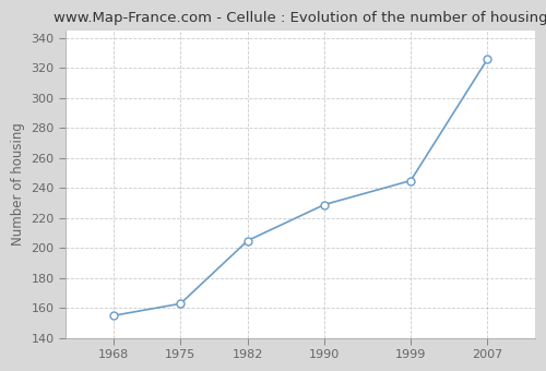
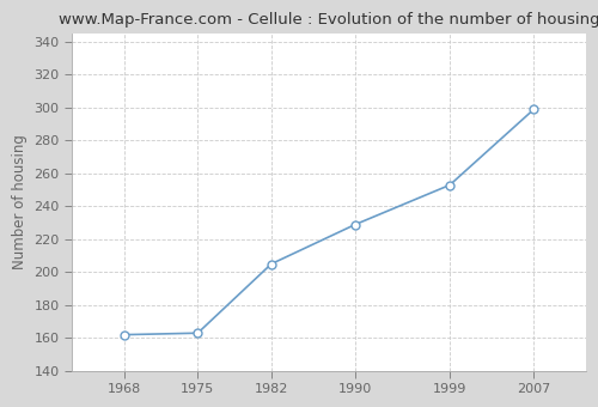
1968: 155 -> 162
1999: 245 -> 253
2007: 326 -> 299
